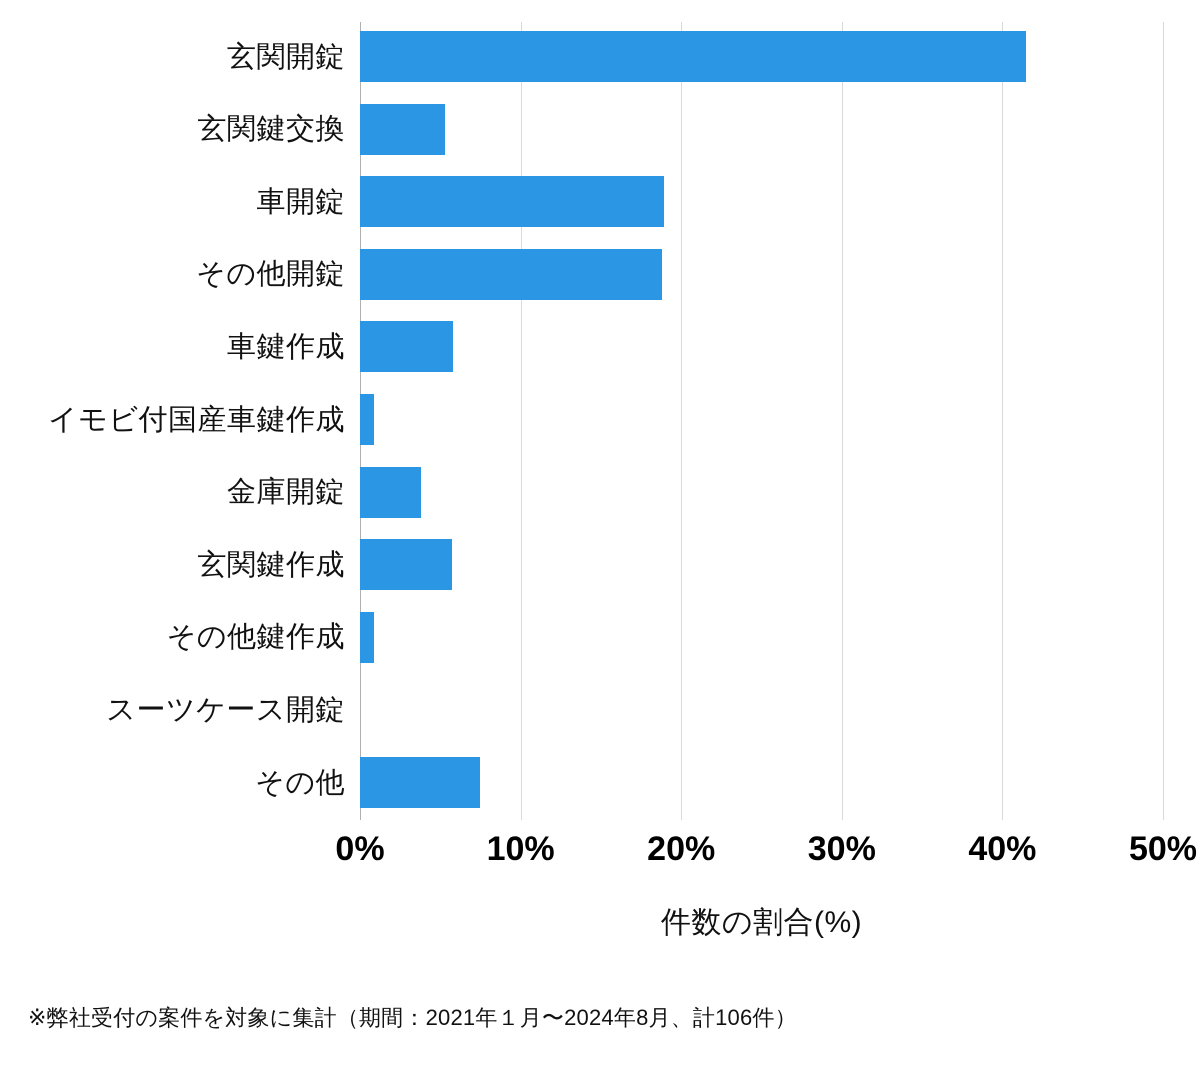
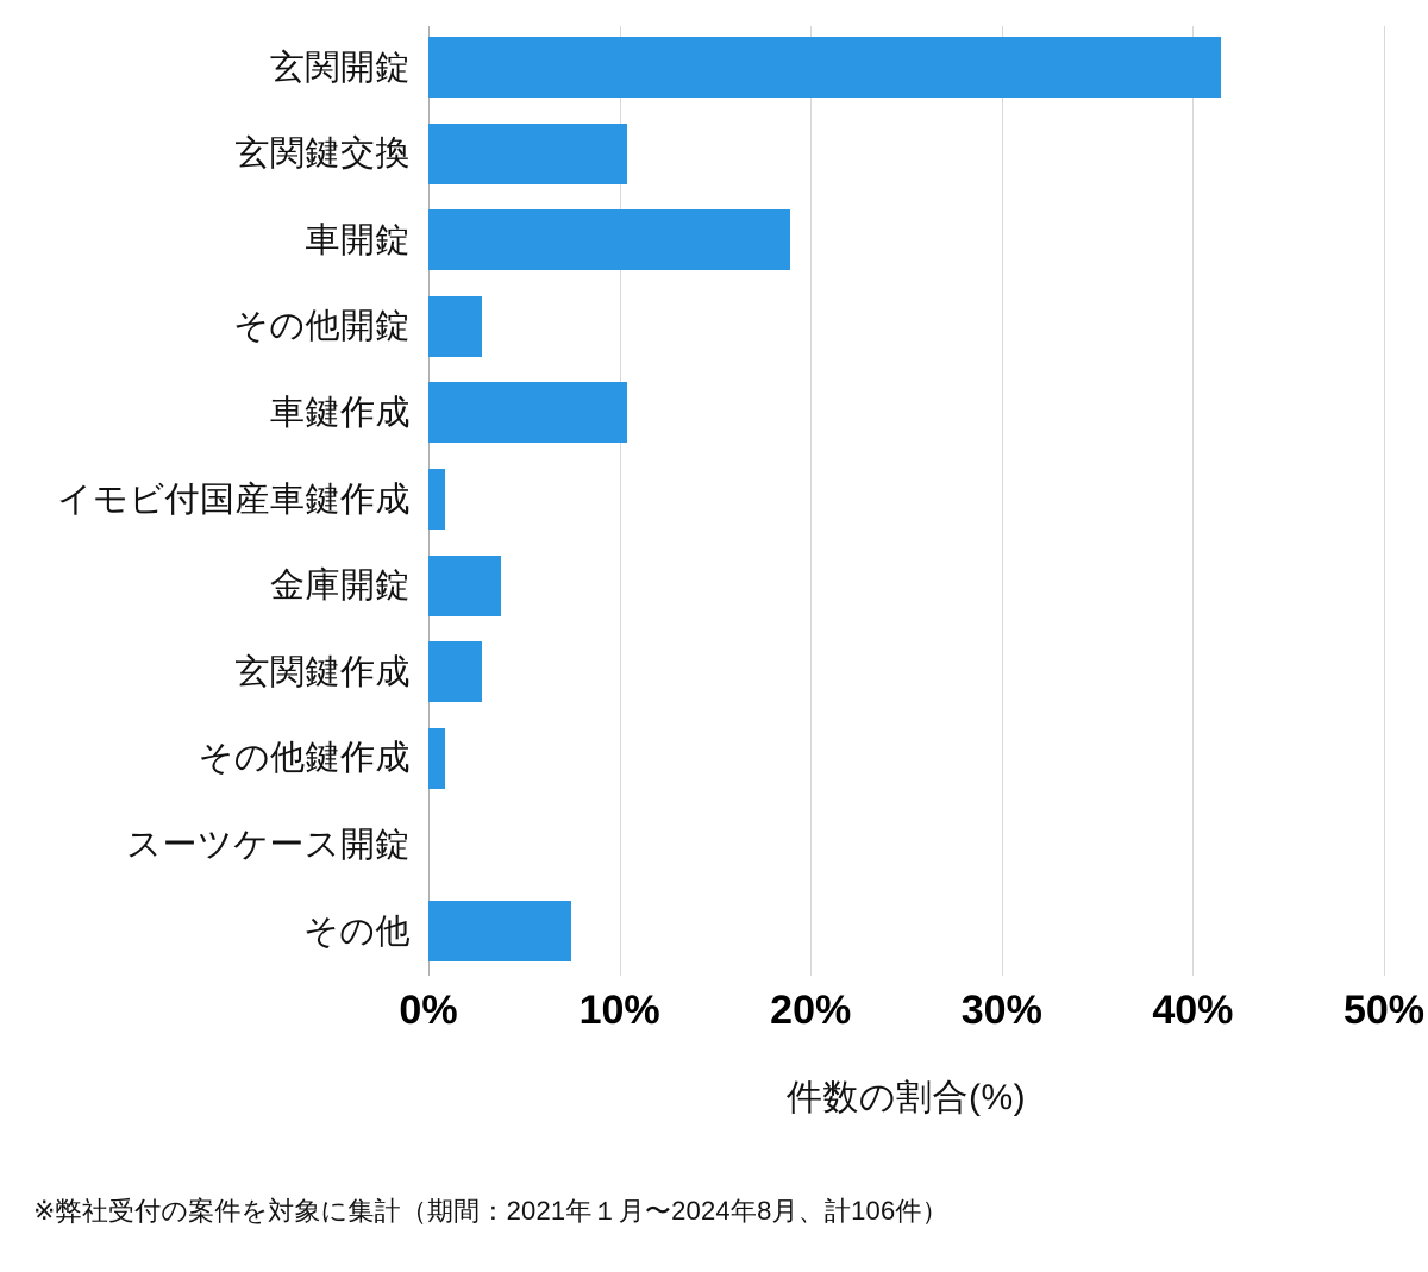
玄関鍵交換: 5.3% -> 10.4%
その他開錠: 18.8% -> 2.8%
車鍵作成: 5.8% -> 10.4%
玄関鍵作成: 5.7% -> 2.8%
